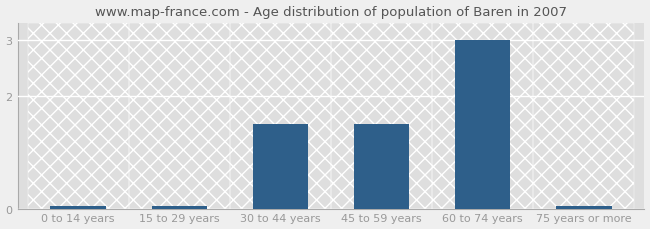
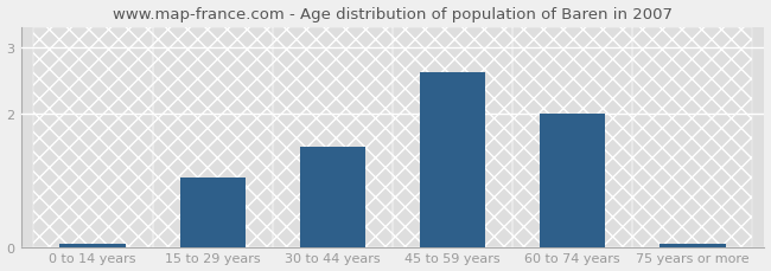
15 to 29 years: 0.04 -> 1.04
45 to 59 years: 1.50 -> 2.62
60 to 74 years: 3.00 -> 2.00
